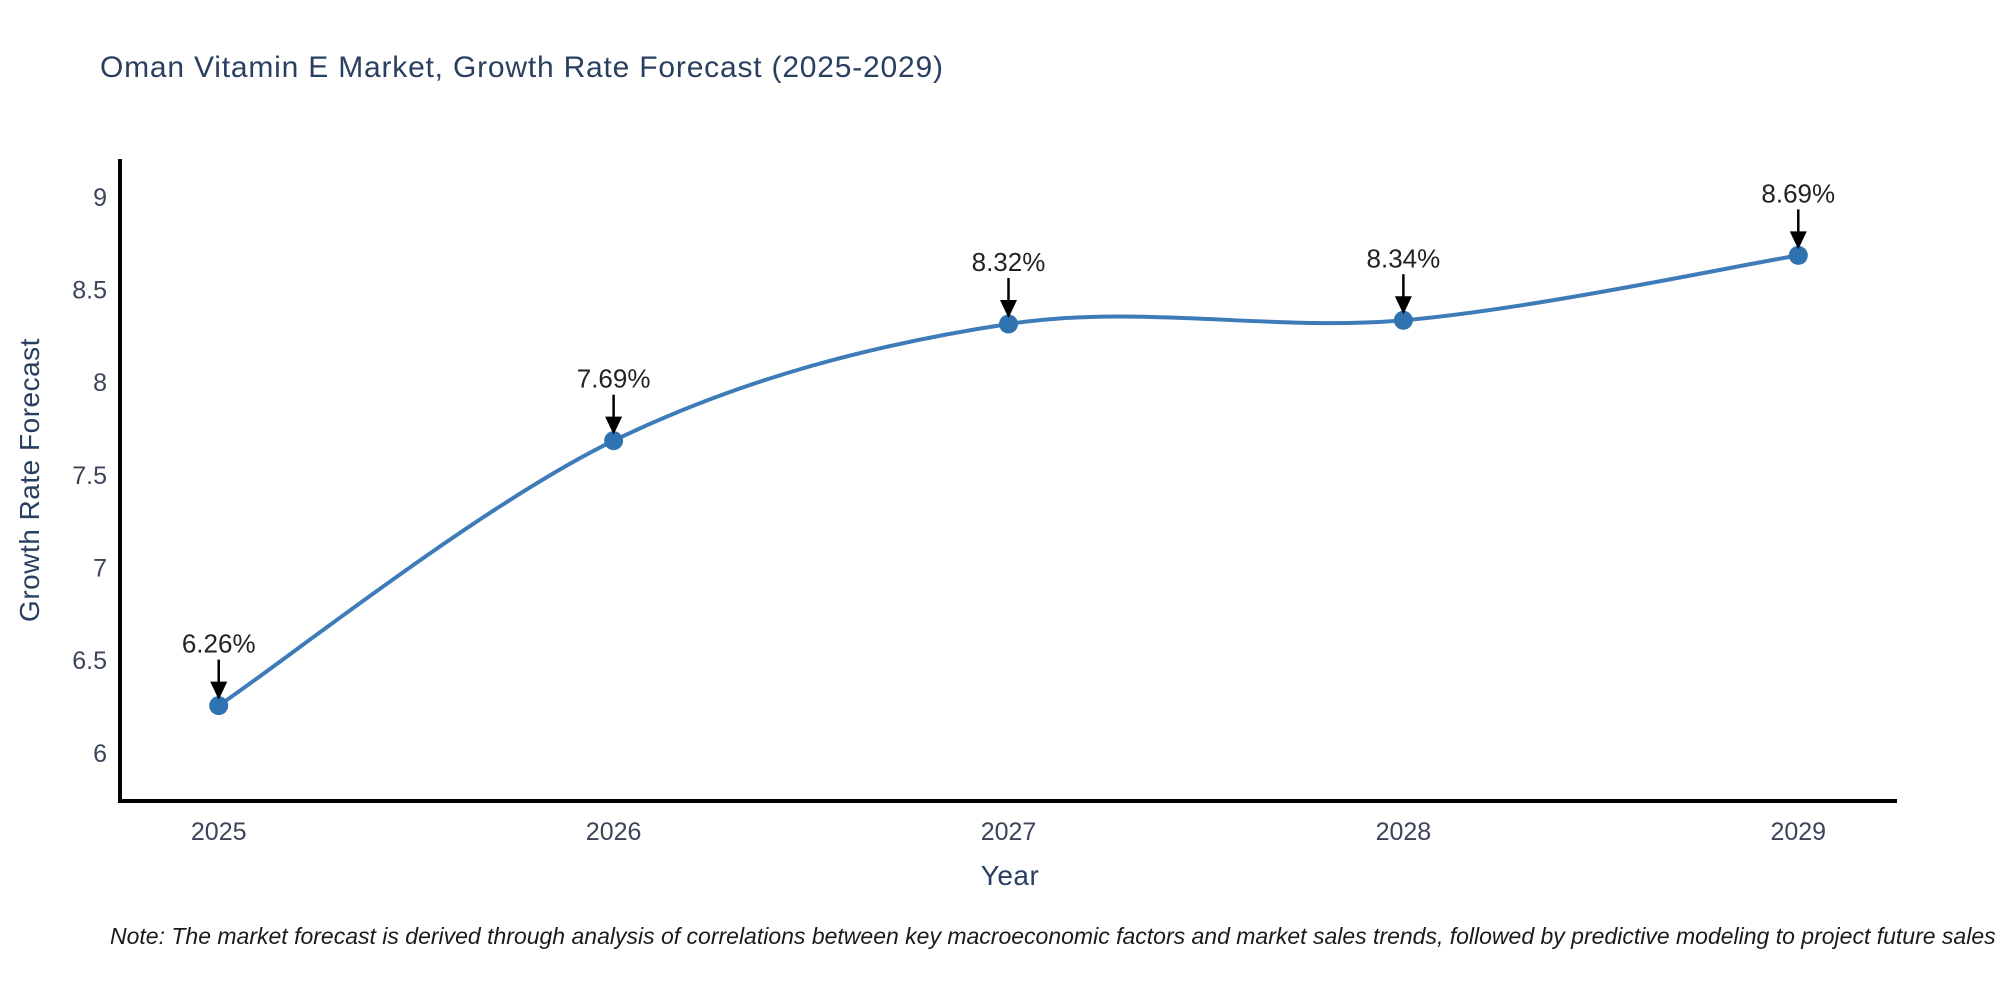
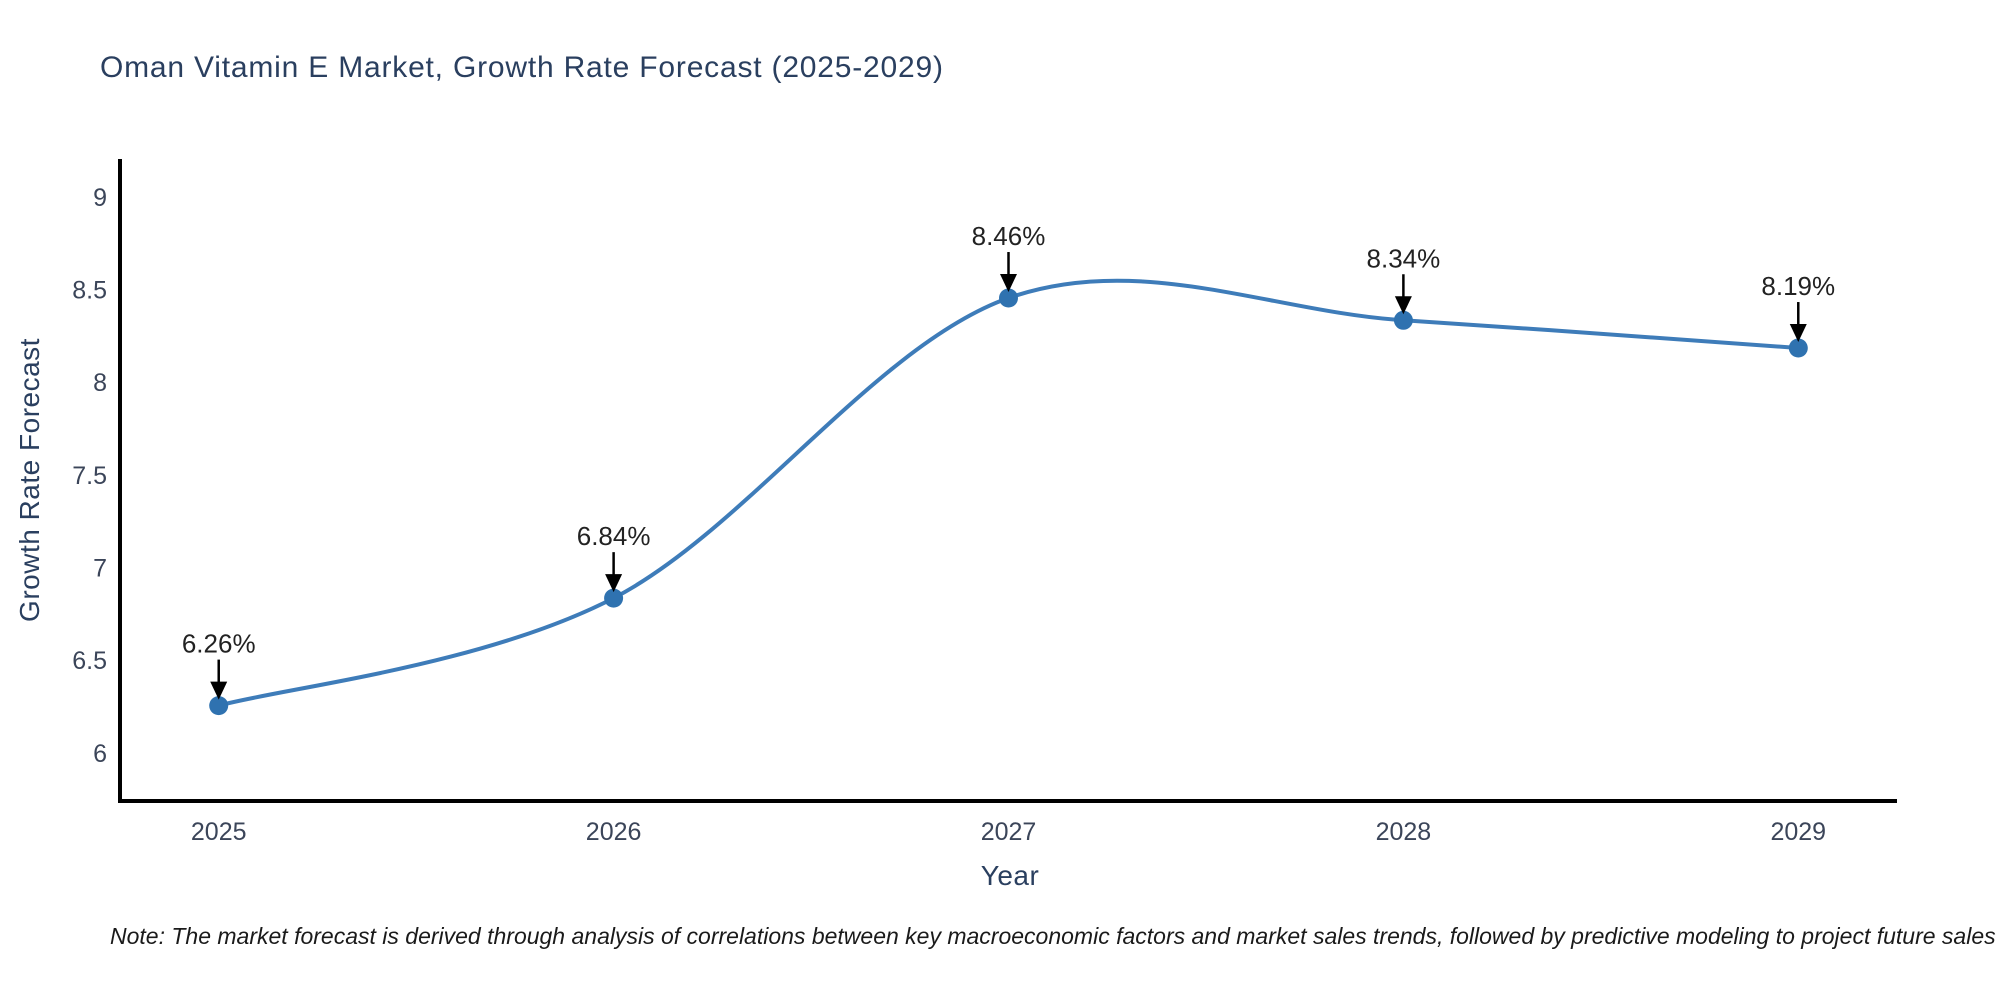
2026: 7.69% -> 6.84%
2027: 8.32% -> 8.46%
2029: 8.69% -> 8.19%
